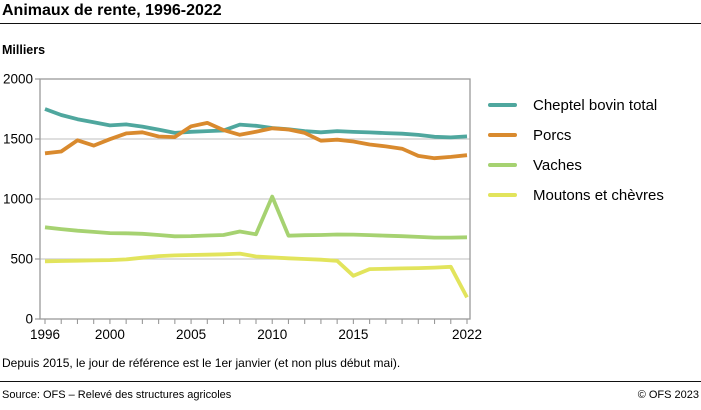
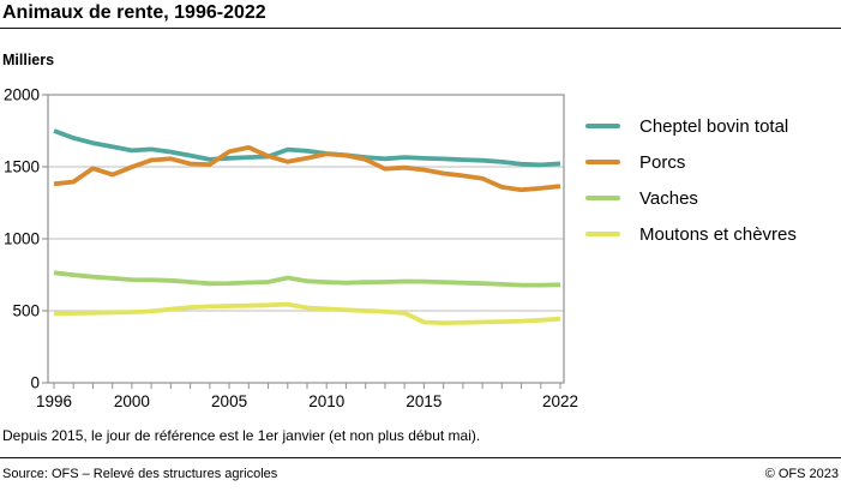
Vaches/2010: 1020 -> 700
Moutons et chèvres/2015: 360 -> 420
Moutons et chèvres/2022: 180 -> 440
